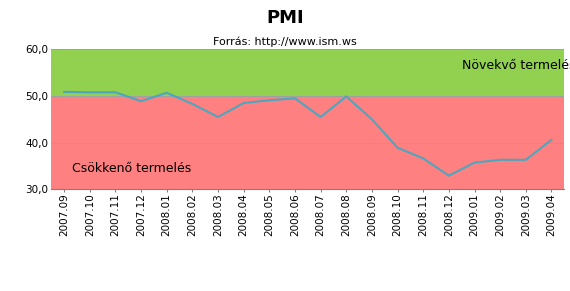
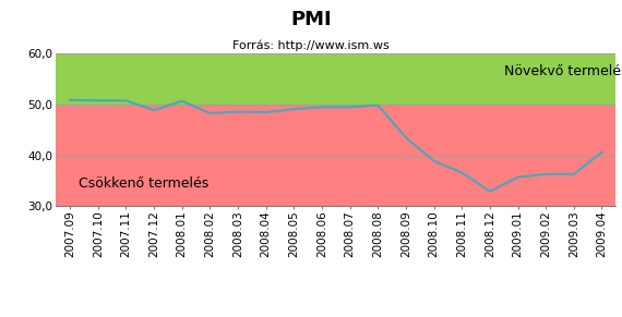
2008.03: 45,5 -> 48,6
2008.07: 45,5 -> 49,5
2008.09: 45,0 -> 43,5
